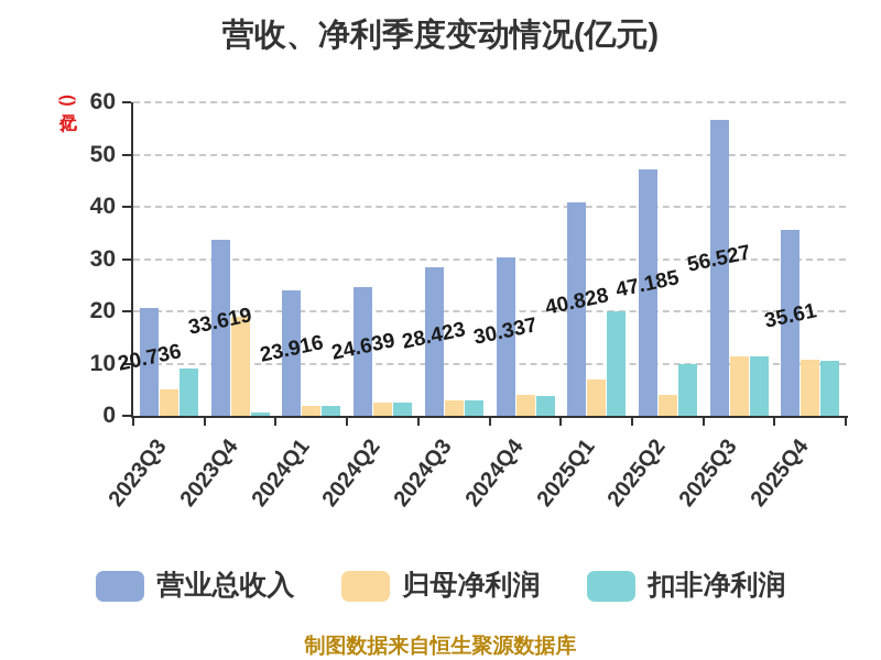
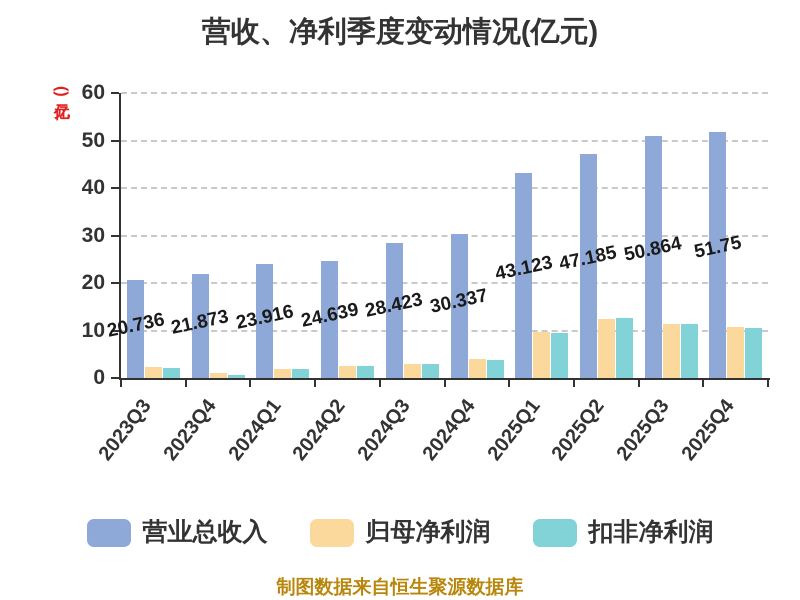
归母净利润/2023Q3: 5 -> 2
扣非净利润/2023Q3: 9 -> 2
营业总收入/2023Q4: 33.619 -> 21.873
归母净利润/2023Q4: 19 -> 1
营业总收入/2025Q1: 40.828 -> 43.123
归母净利润/2025Q1: 7 -> 10
扣非净利润/2025Q1: 20 -> 9
归母净利润/2025Q2: 4 -> 12
扣非净利润/2025Q2: 10 -> 13
营业总收入/2025Q3: 56.527 -> 50.864
营业总收入/2025Q4: 35.61 -> 51.75
